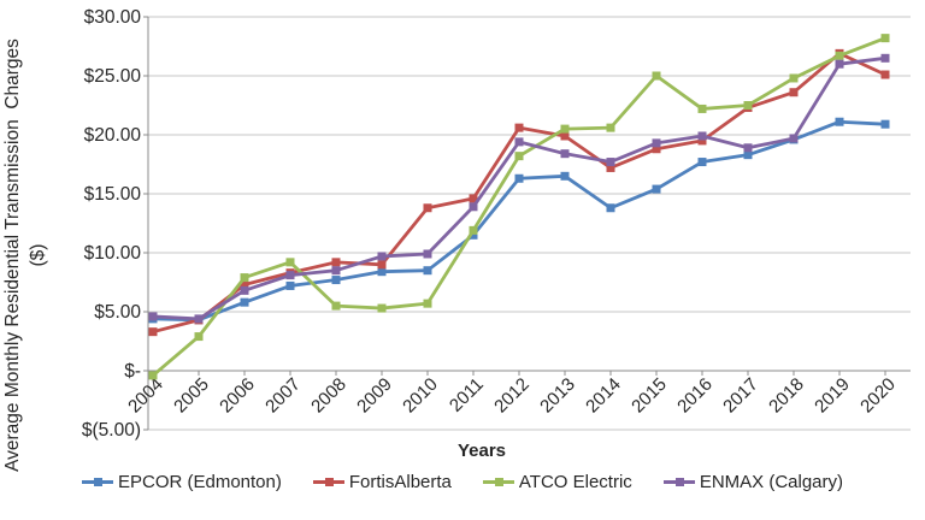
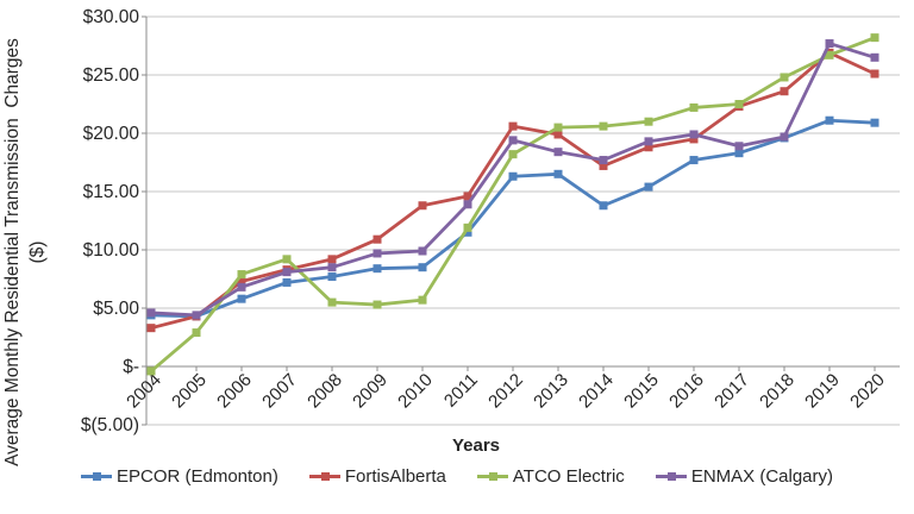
FortisAlberta/2009: $9 -> $11
ATCO Electric/2015: $25 -> $21
ENMAX (Calgary)/2019: $26 -> $28
